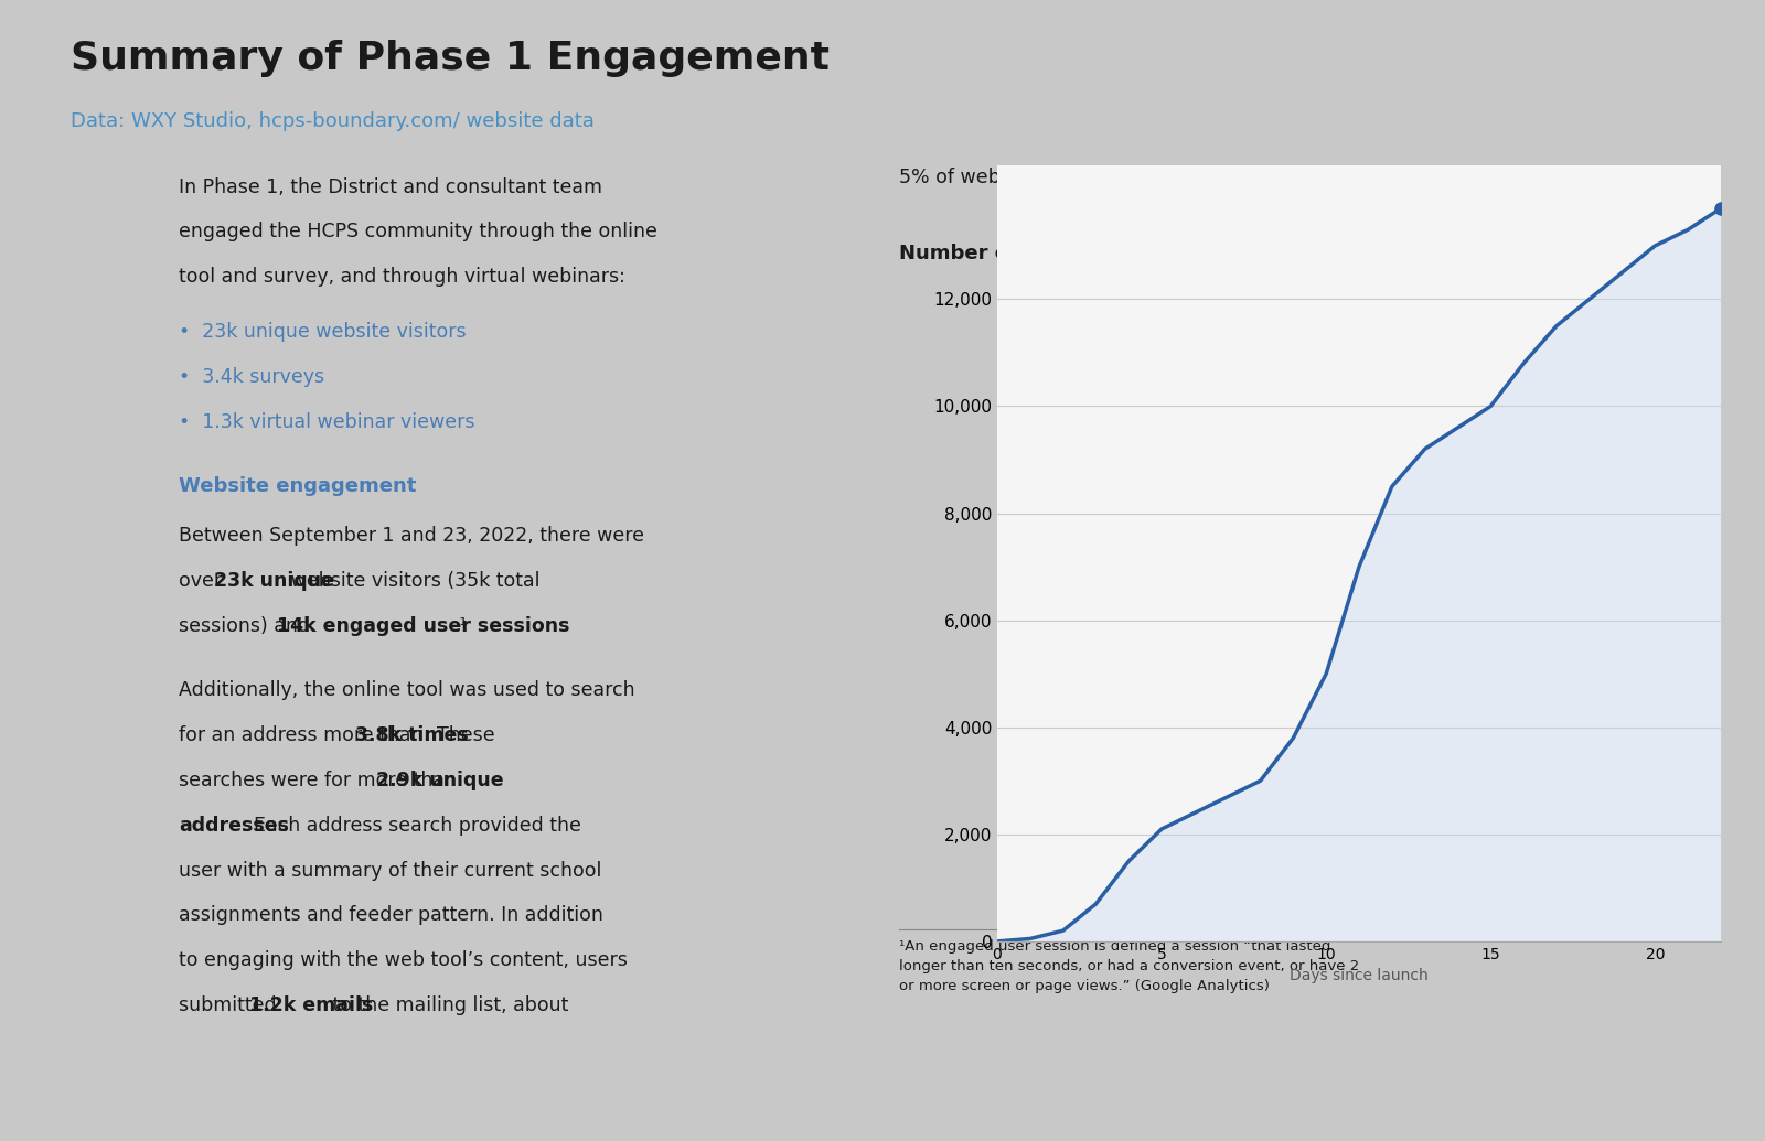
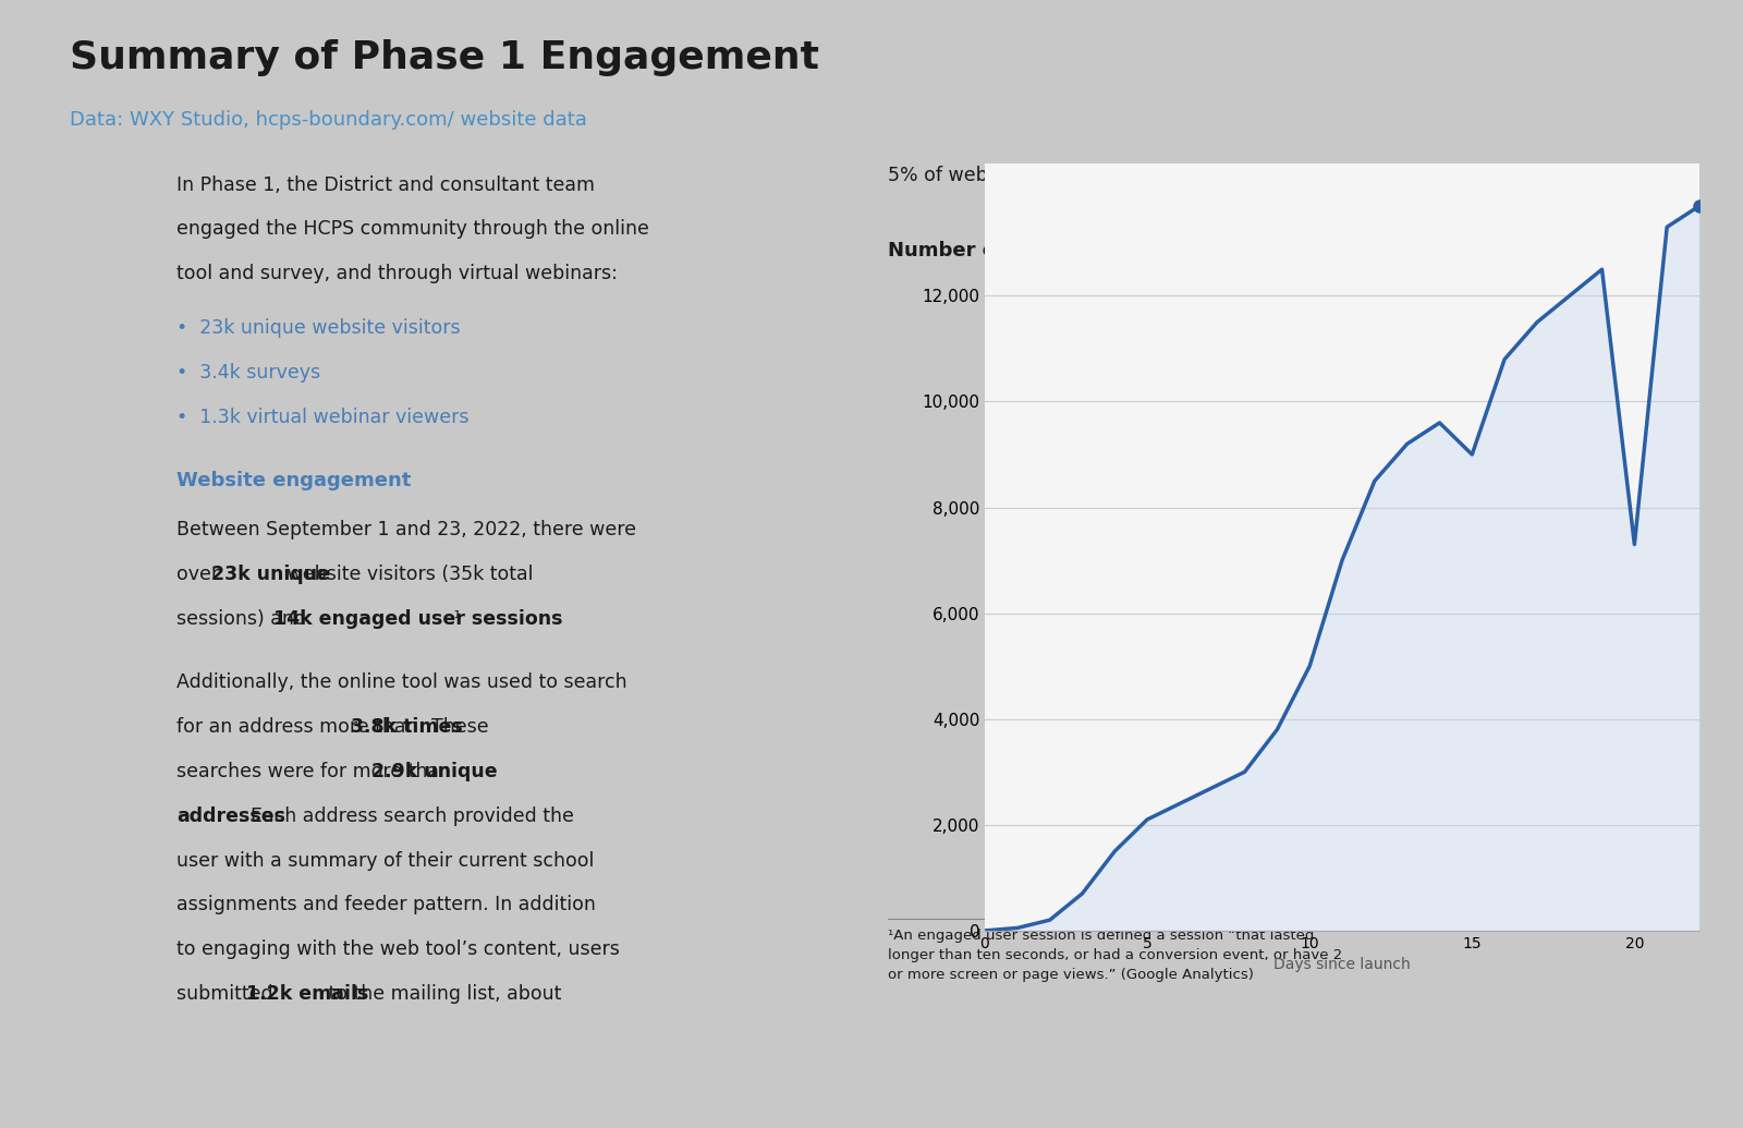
15: 10,000 -> 9,000
20: 13,000 -> 7,300
